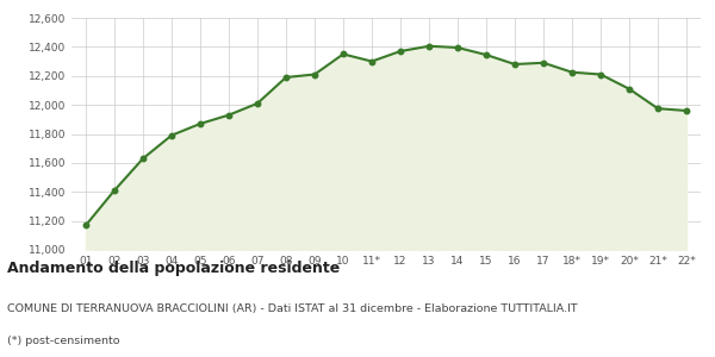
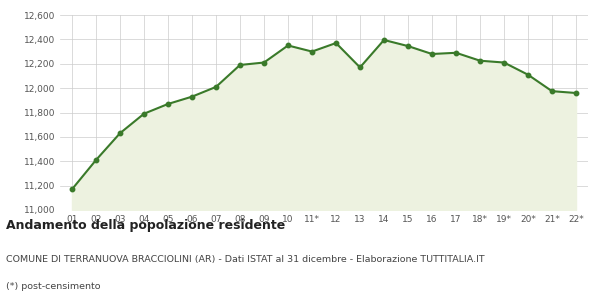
13: 12,400 -> 12,170
